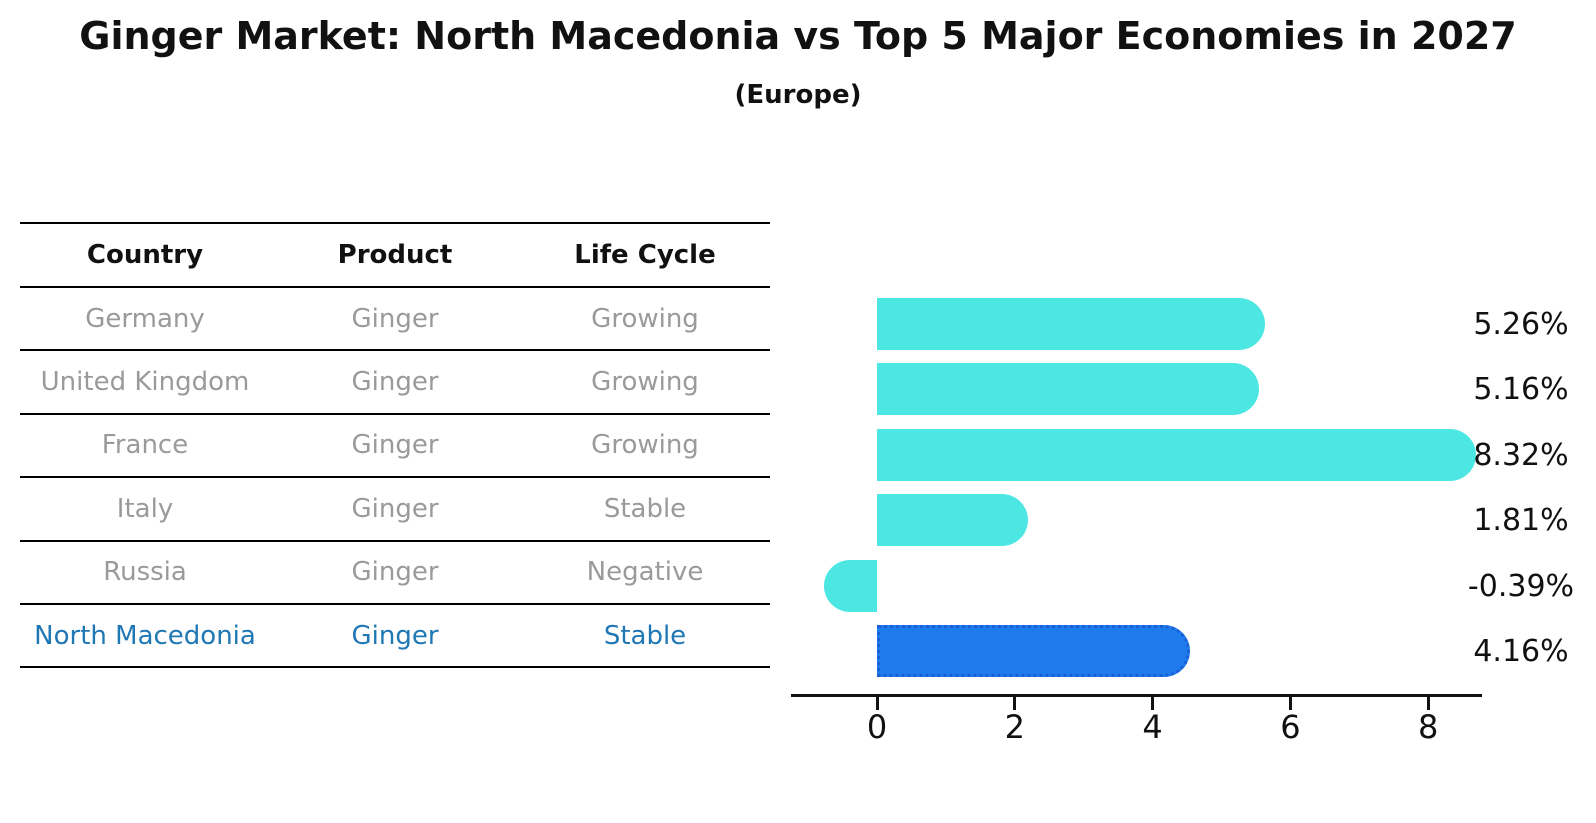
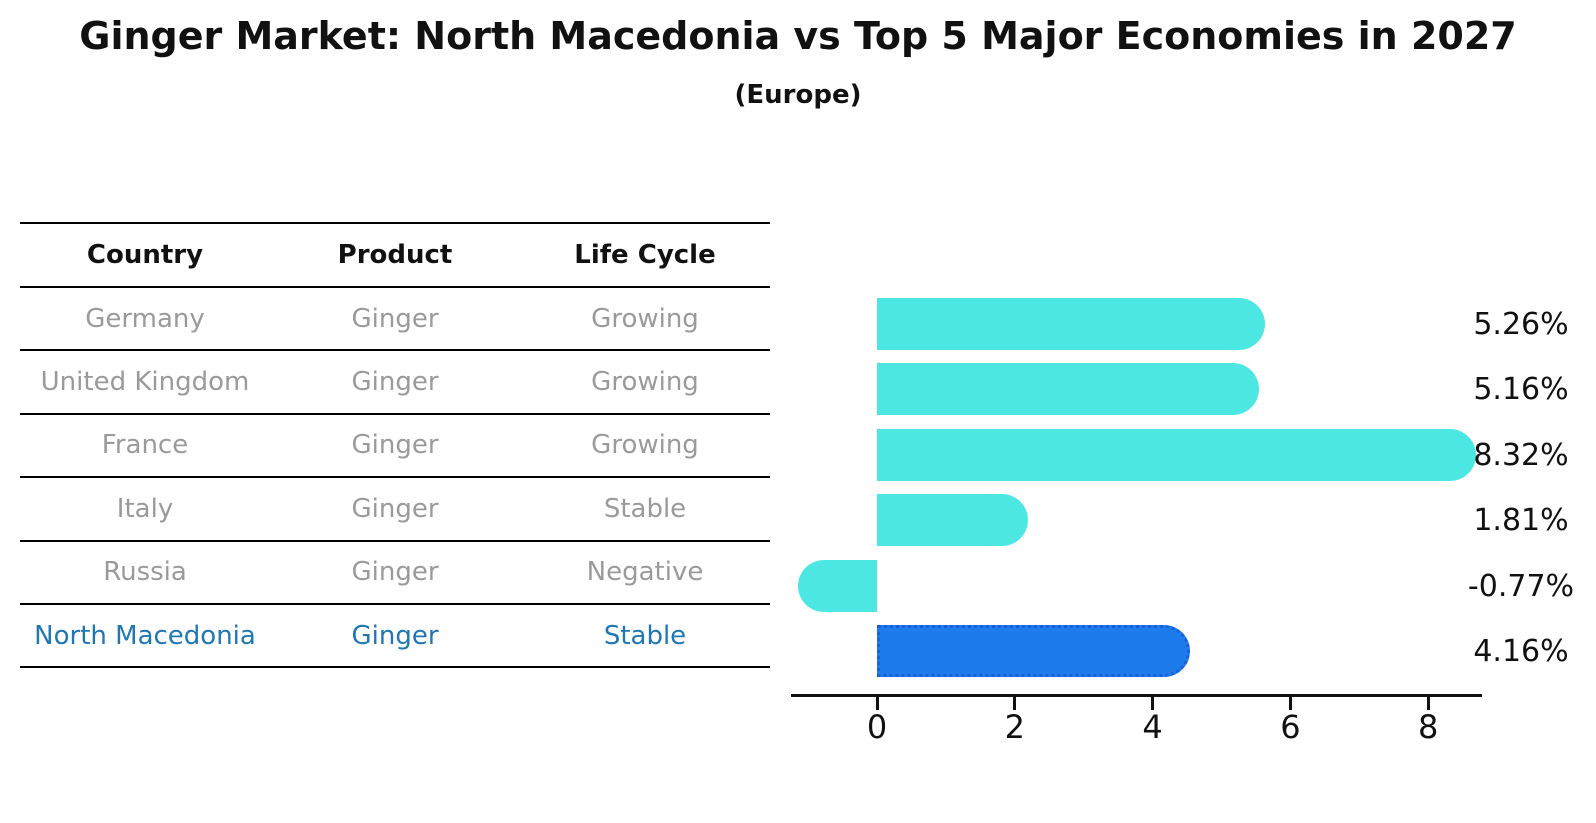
Russia: -0.39% -> -0.77%
